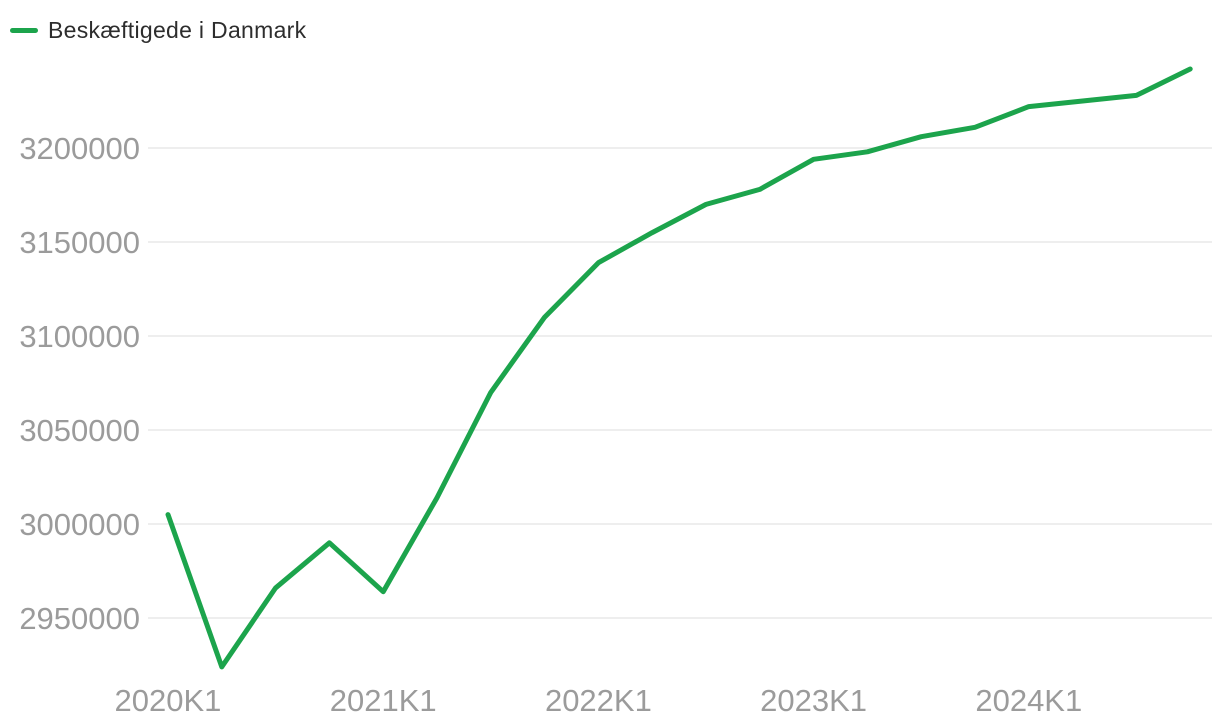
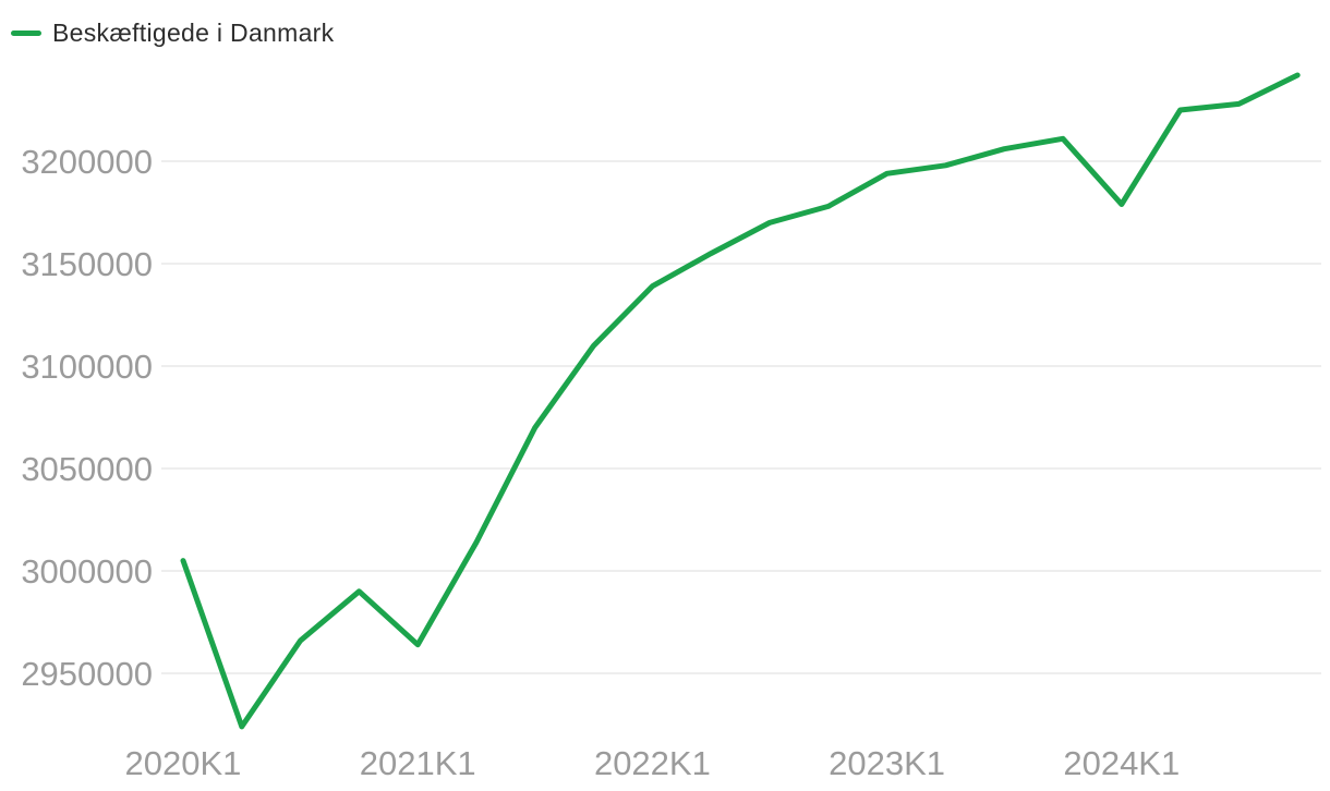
2024K1: 3222000 -> 3179000
